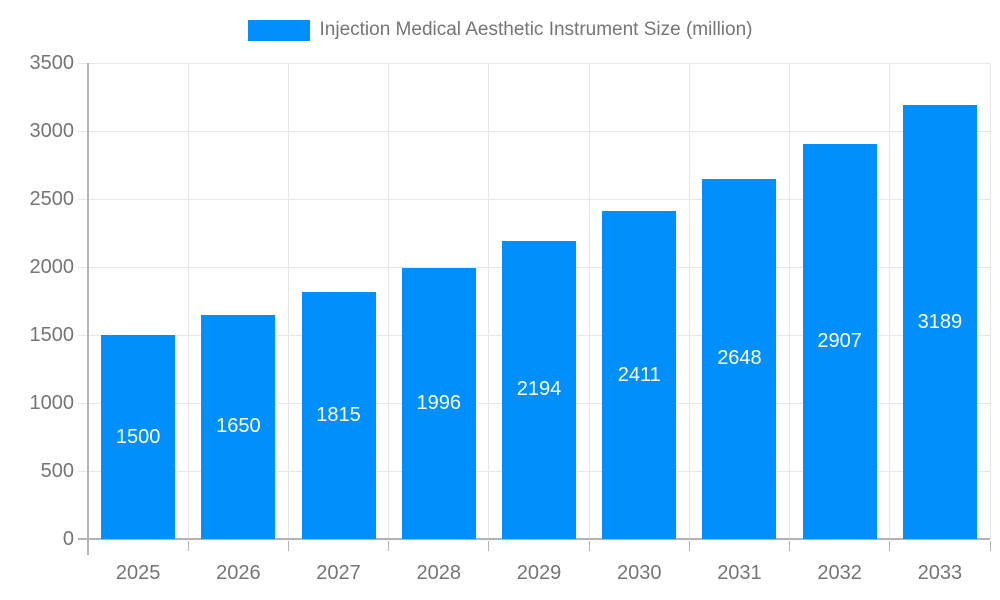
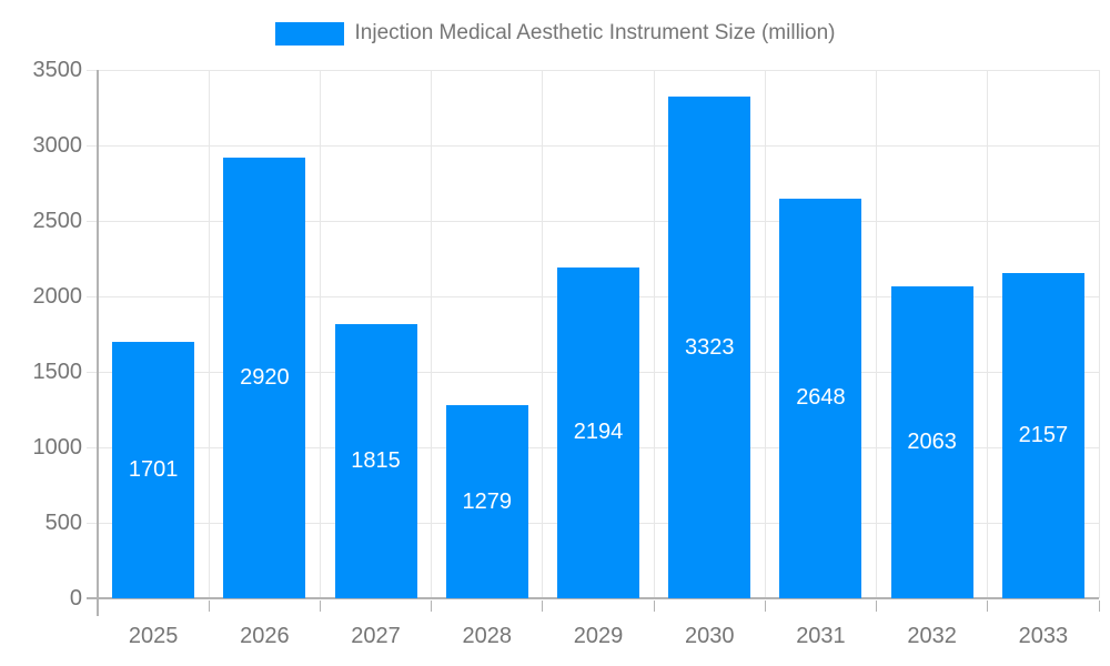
2025: 1500 -> 1701
2026: 1650 -> 2920
2028: 1996 -> 1279
2030: 2411 -> 3323
2032: 2907 -> 2063
2033: 3189 -> 2157
